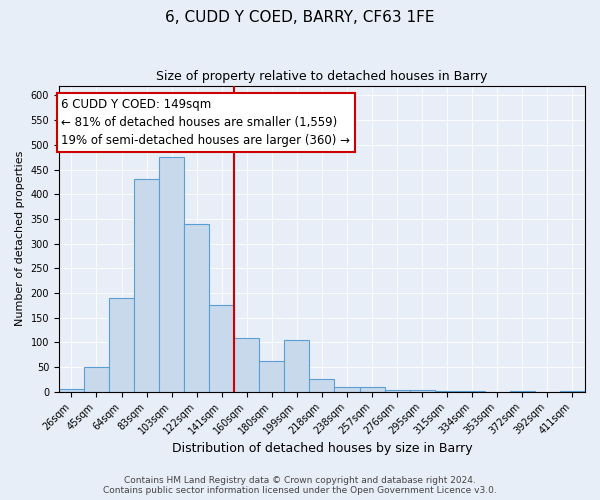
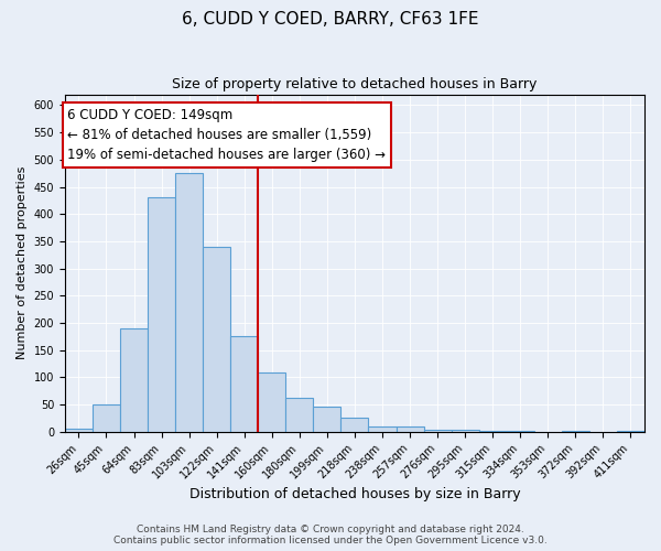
199sqm: 105 -> 45
